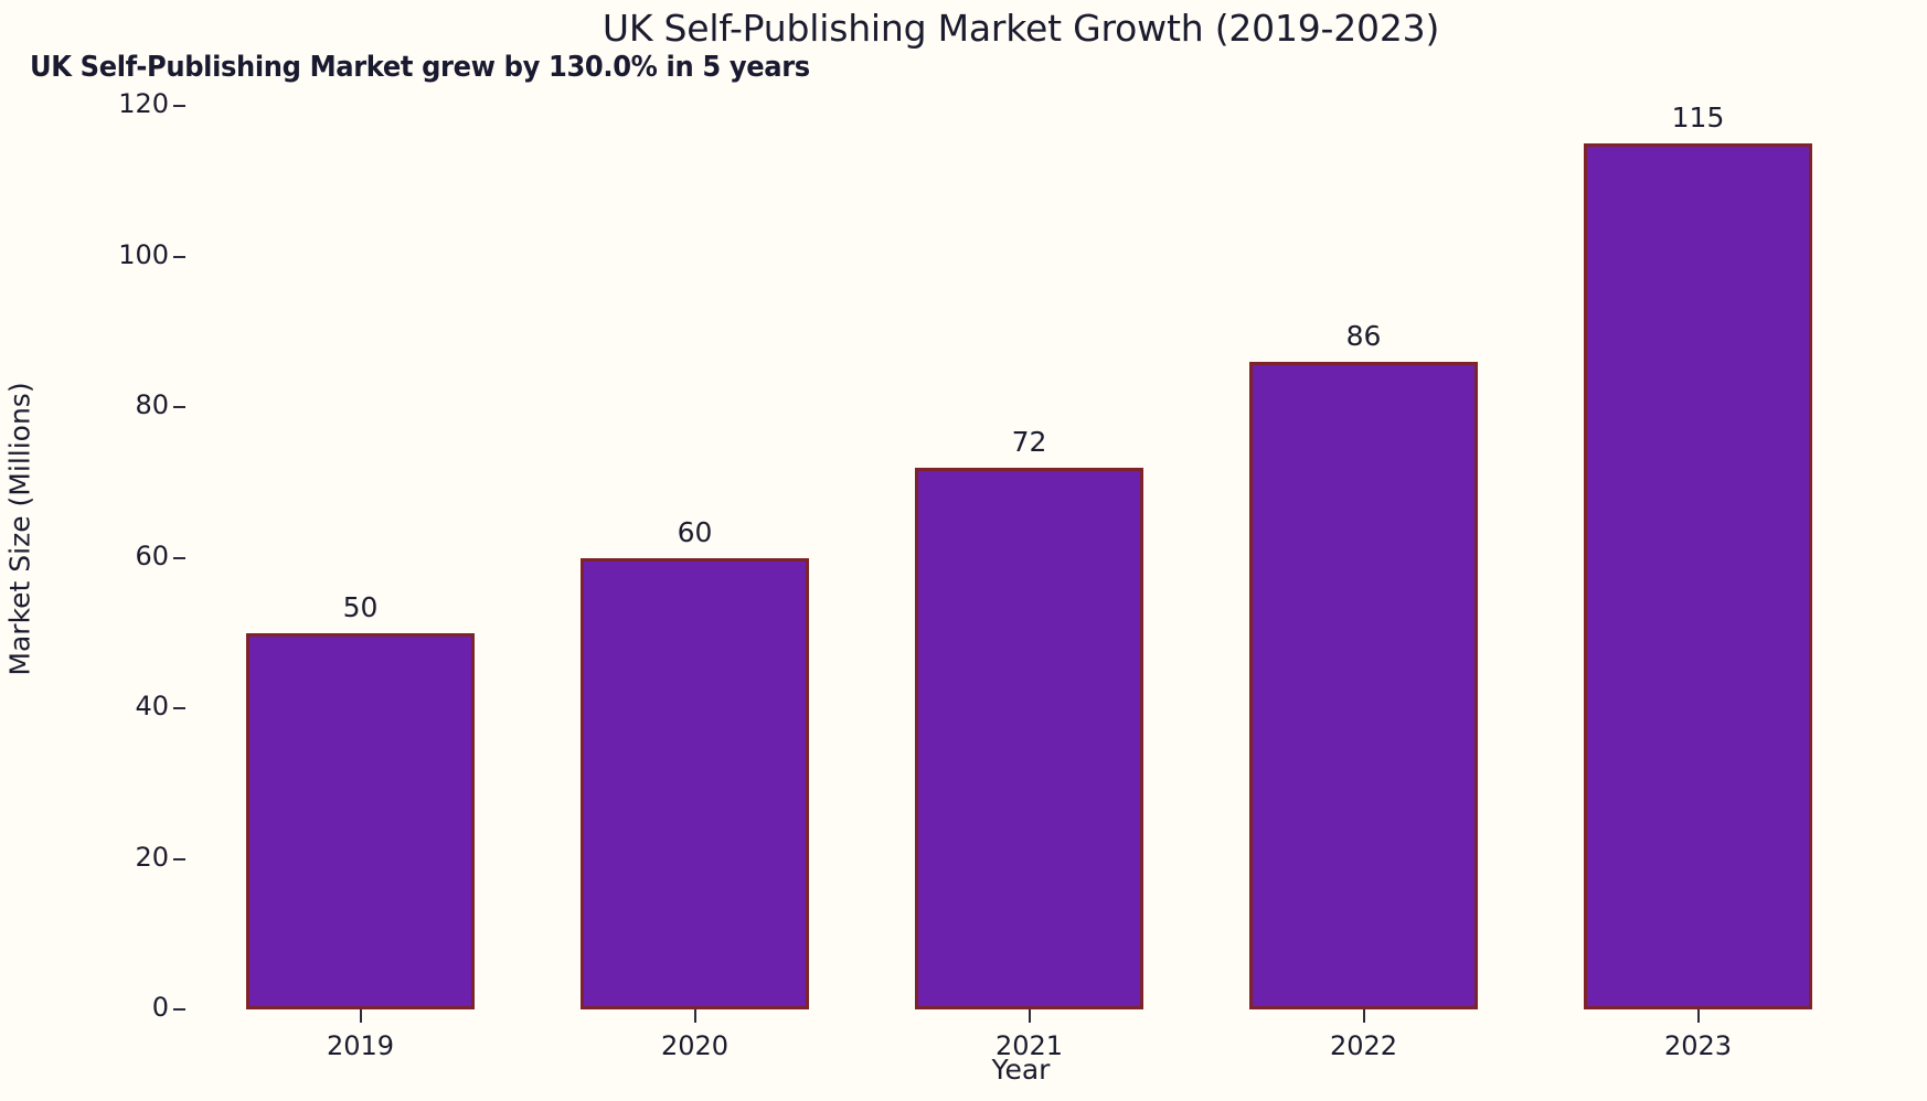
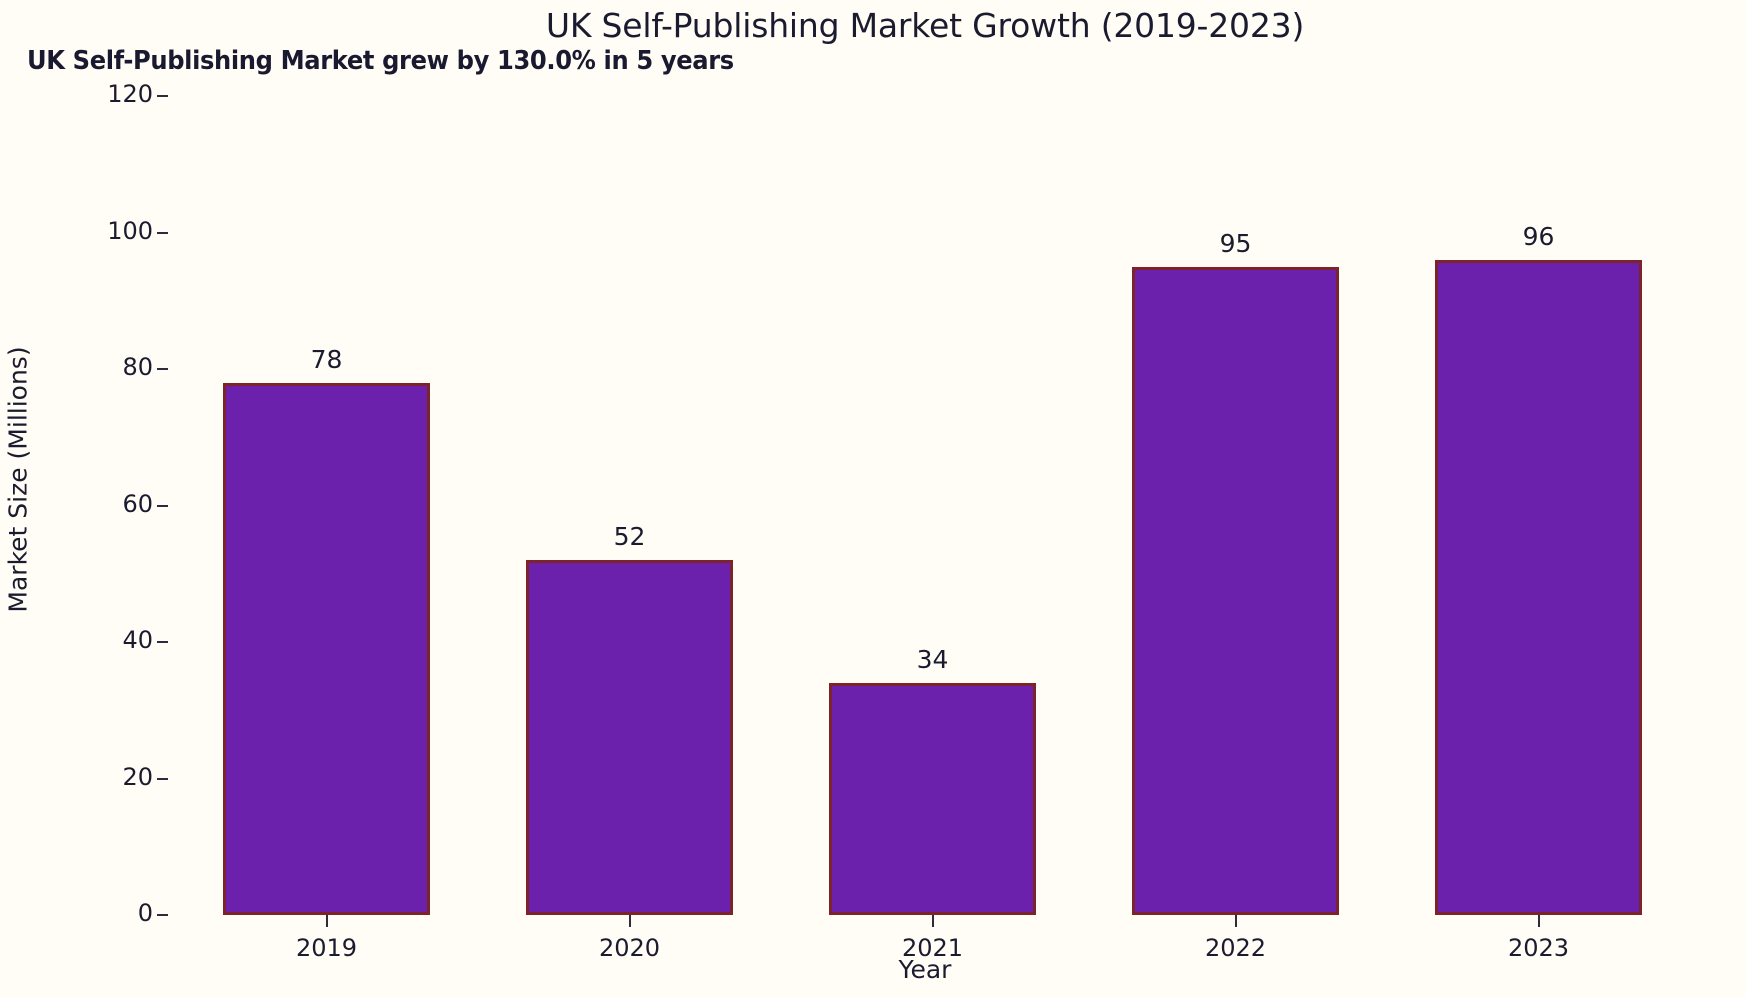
2019: 50 -> 78
2020: 60 -> 52
2021: 72 -> 34
2022: 86 -> 95
2023: 115 -> 96
